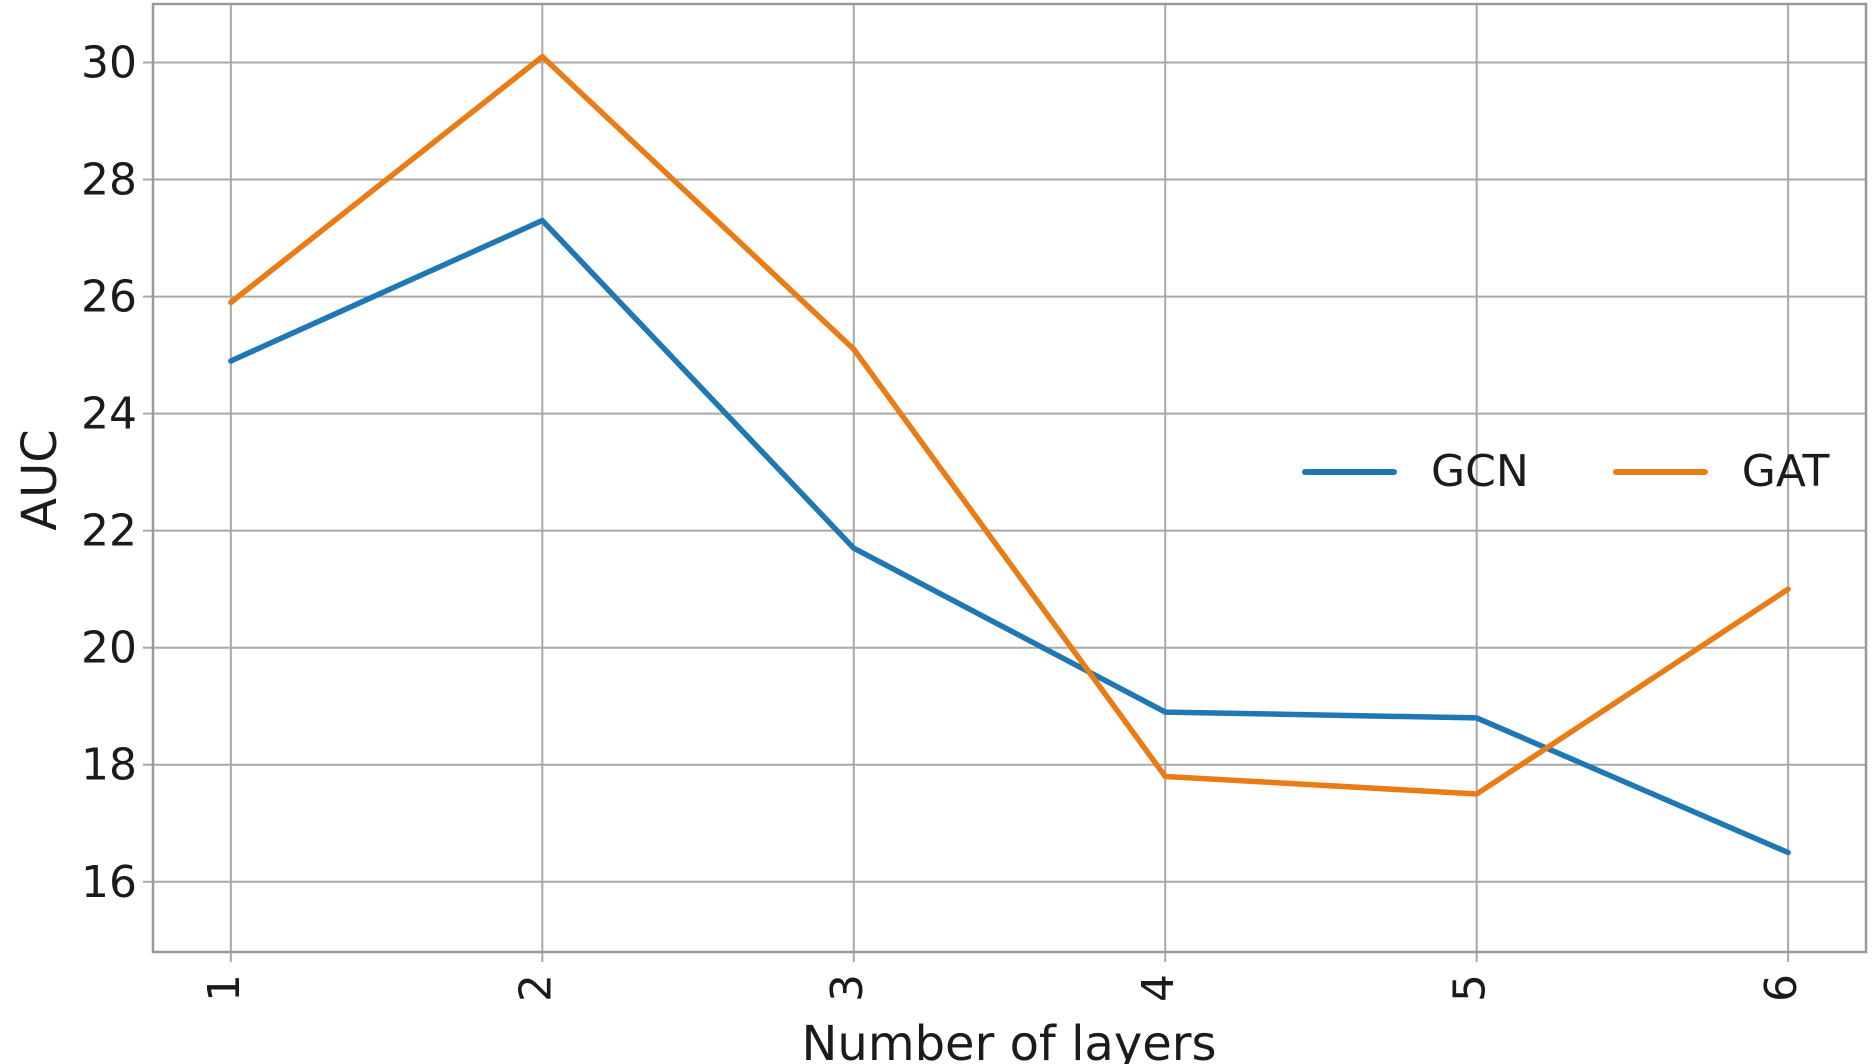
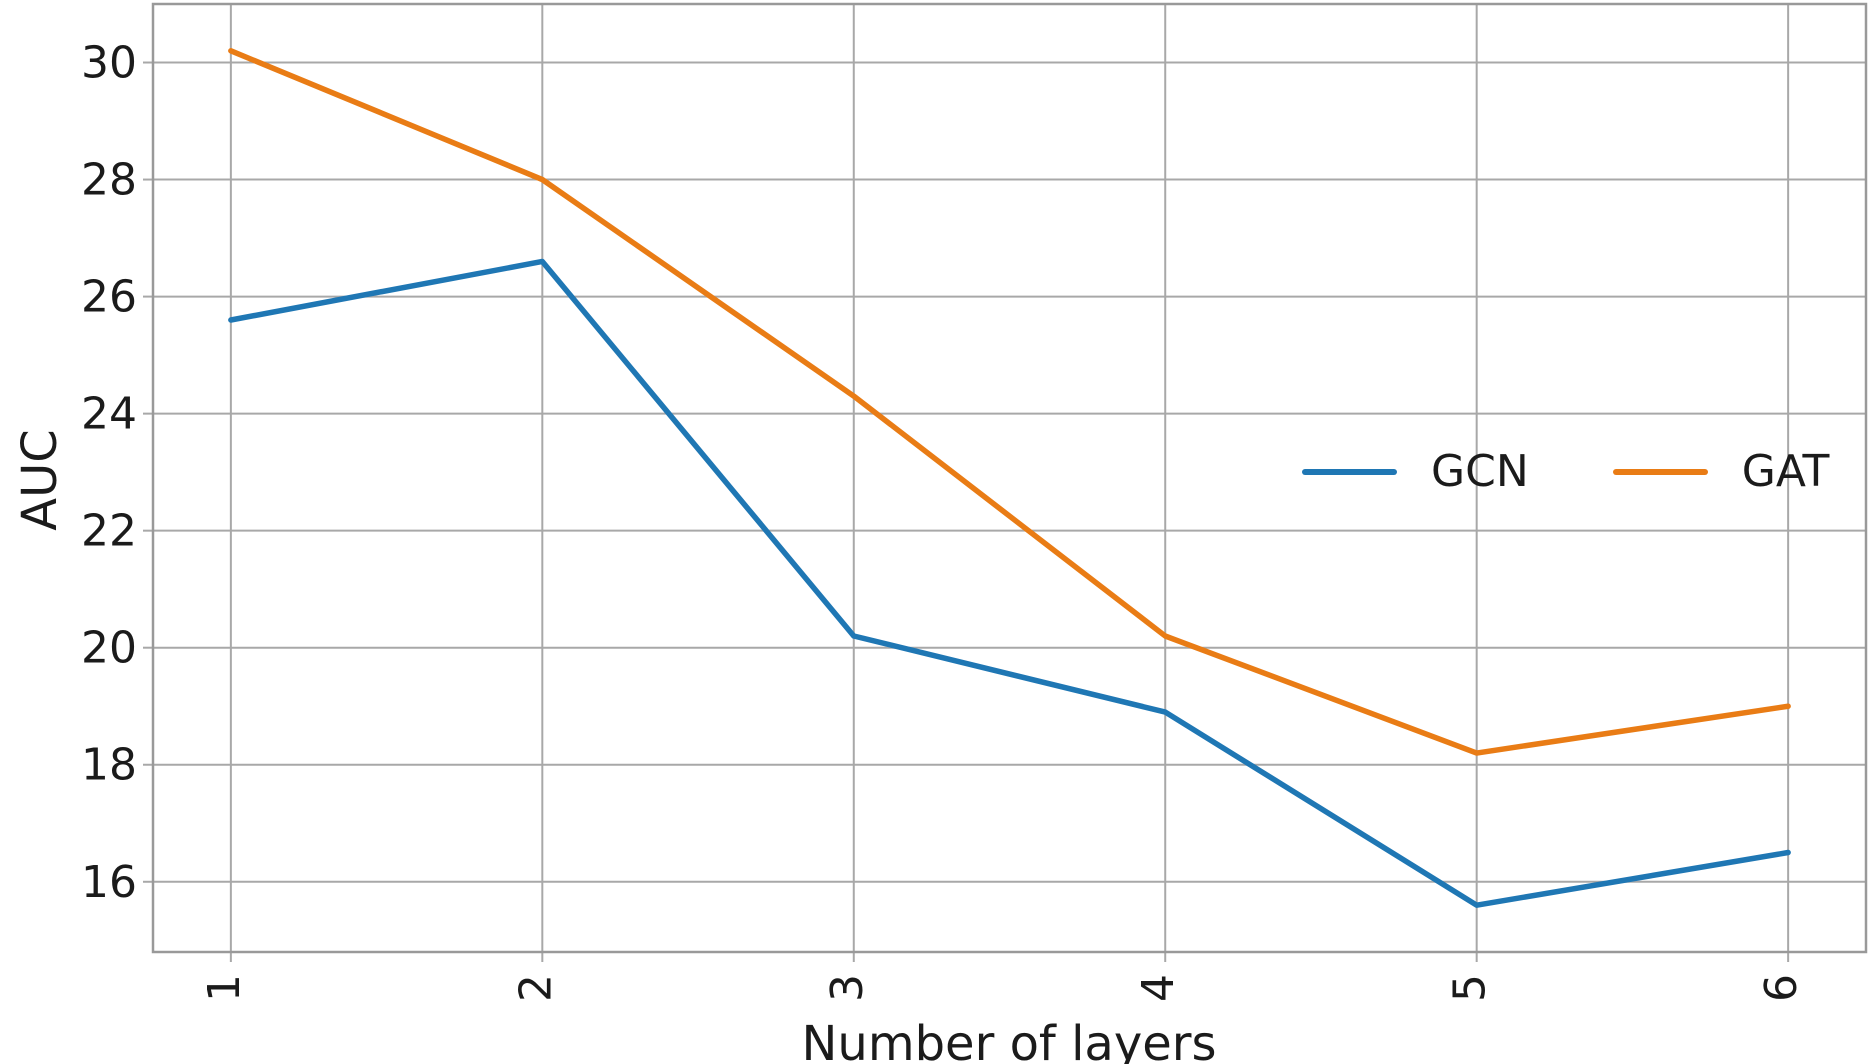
GCN/1: 24.9 -> 25.6
GAT/1: 25.9 -> 30.2
GCN/2: 27.3 -> 26.6
GAT/2: 30.1 -> 28.0
GCN/3: 21.7 -> 20.2
GAT/3: 25.1 -> 24.3
GAT/4: 17.8 -> 20.2
GCN/5: 18.8 -> 15.6
GAT/5: 17.5 -> 18.2
GAT/6: 21.0 -> 19.0
